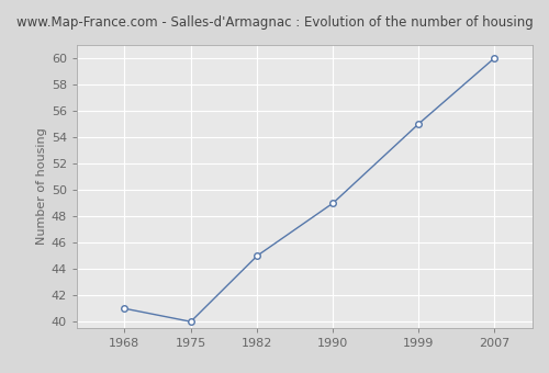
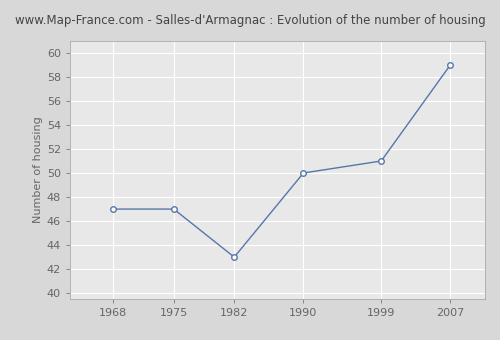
1968: 41 -> 47
1975: 40 -> 47
1982: 45 -> 43
1990: 49 -> 50
1999: 55 -> 51
2007: 60 -> 59
